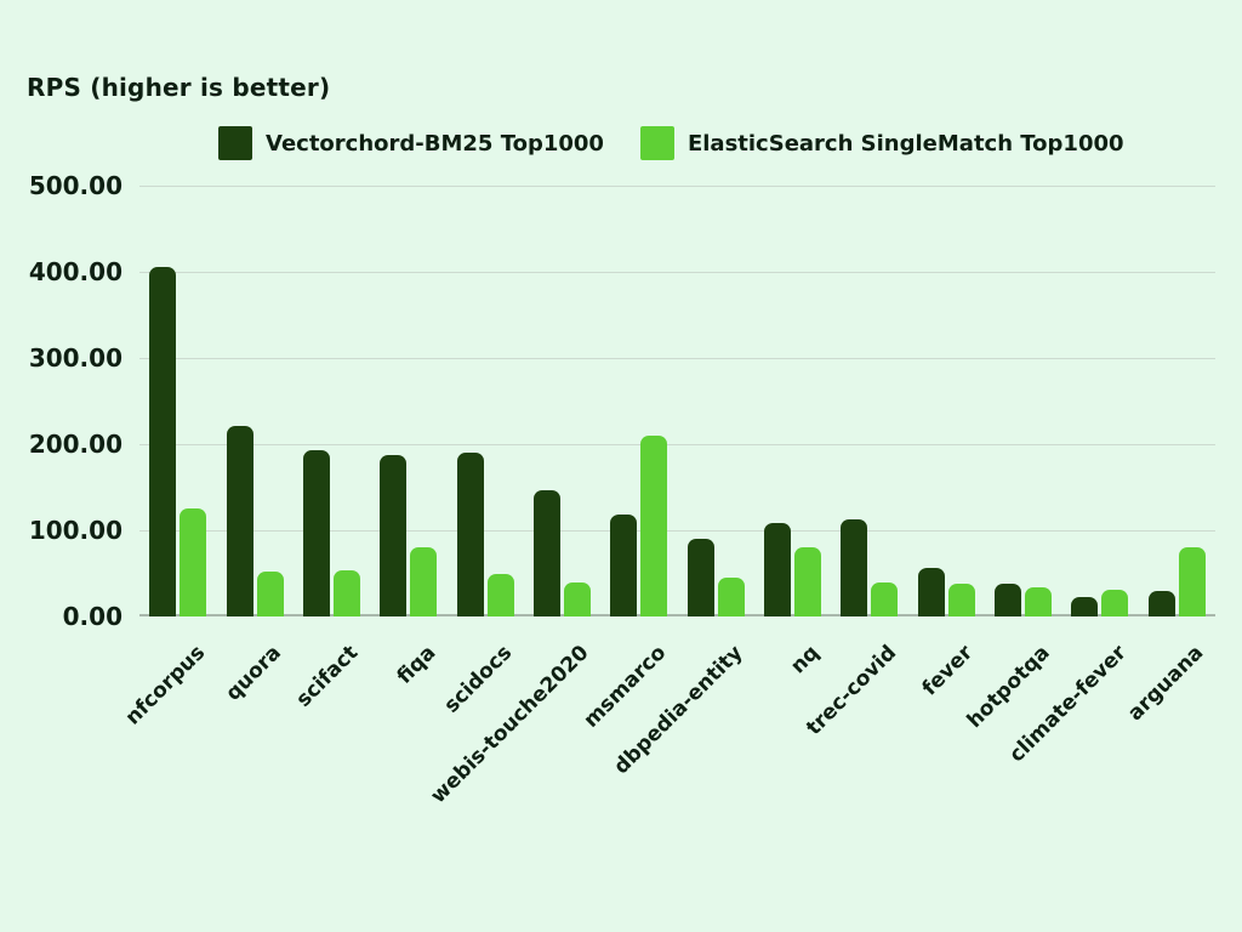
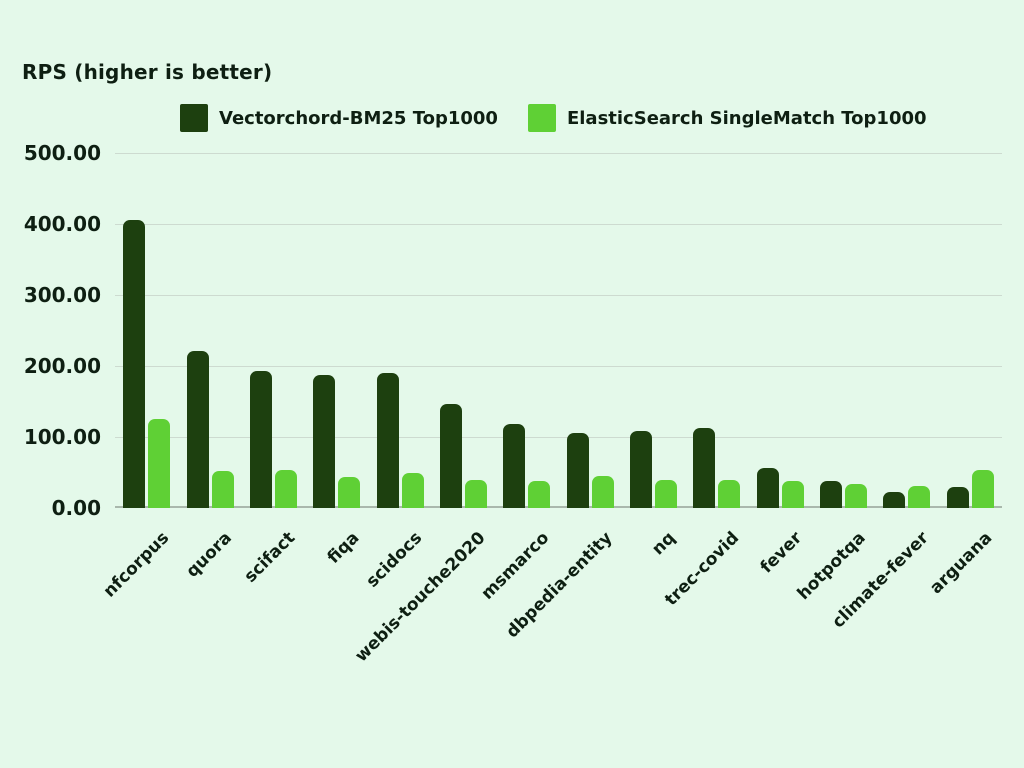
ElasticSearch SingleMatch Top1000/fiqa: 80 -> 40
ElasticSearch SingleMatch Top1000/msmarco: 210 -> 40
Vectorchord-BM25 Top1000/dbpedia-entity: 90 -> 110
ElasticSearch SingleMatch Top1000/nq: 80 -> 40
ElasticSearch SingleMatch Top1000/arguana: 80 -> 50
